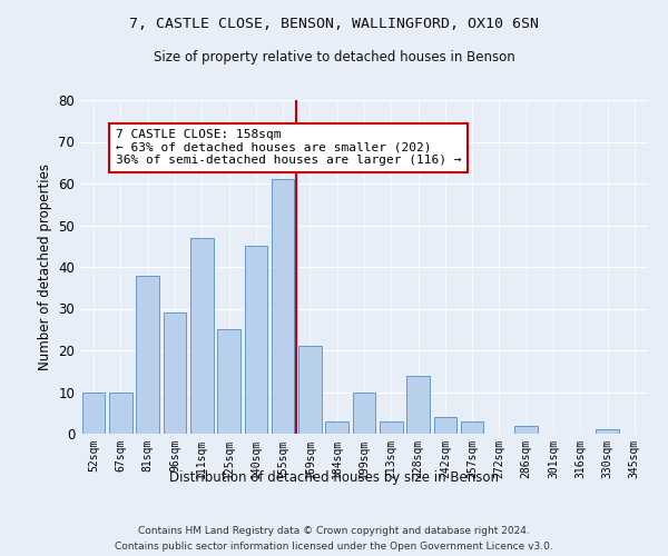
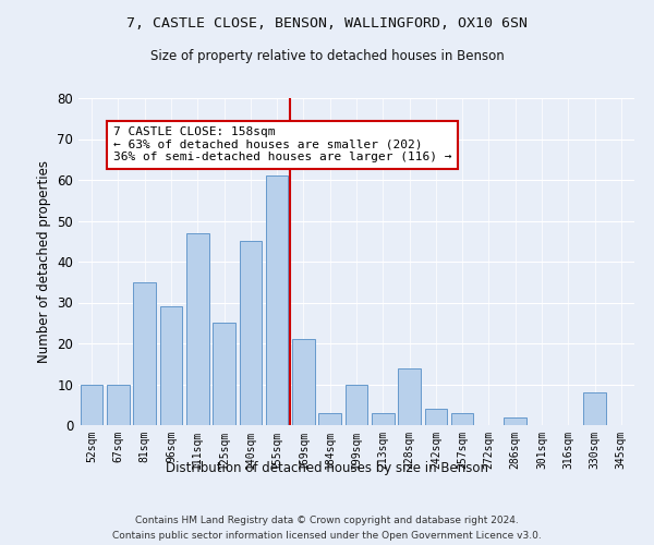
81sqm: 38 -> 35
330sqm: 1 -> 8
